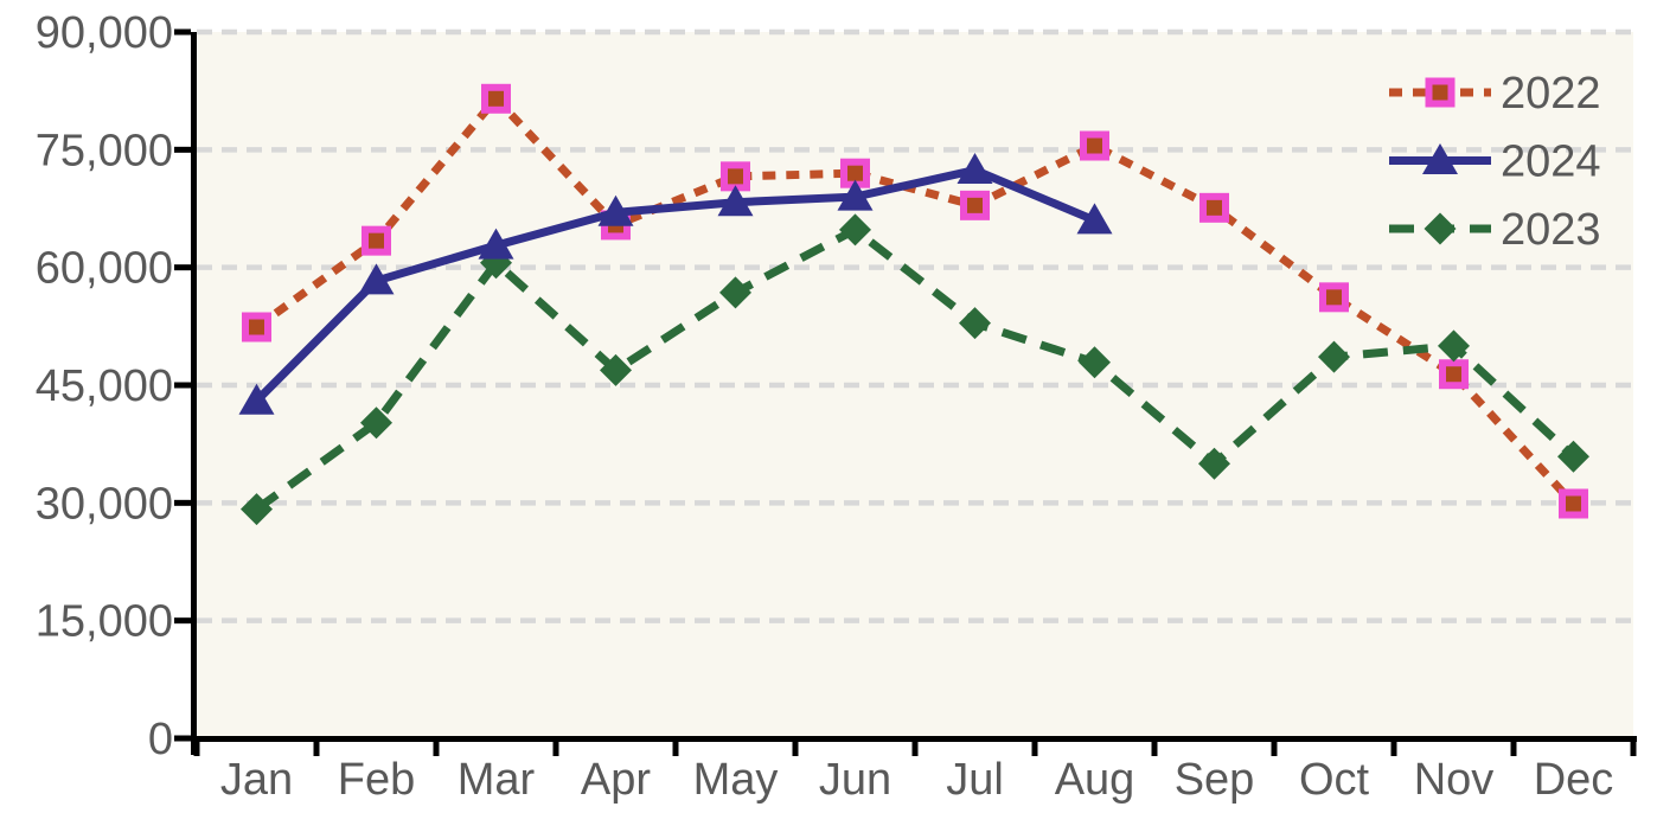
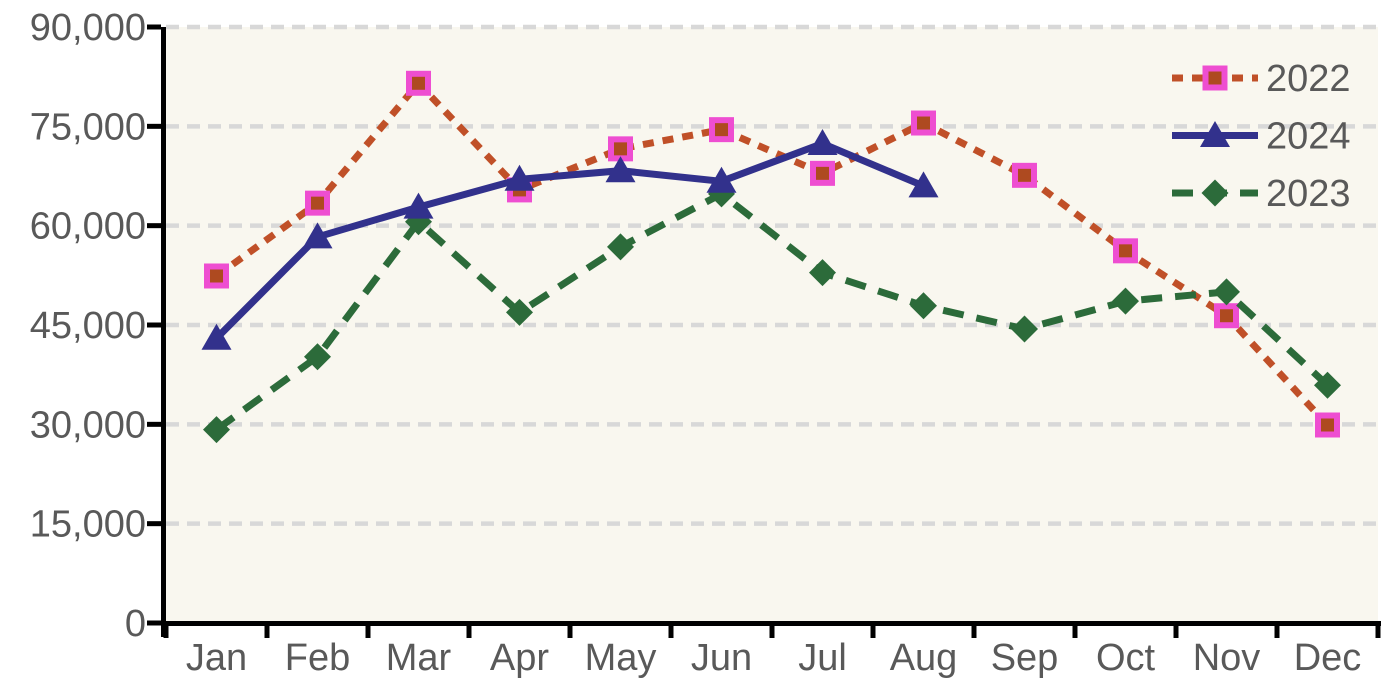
2022/Jun: 72000 -> 74000
2024/Jun: 69000 -> 67000
2023/Sep: 35000 -> 44000
